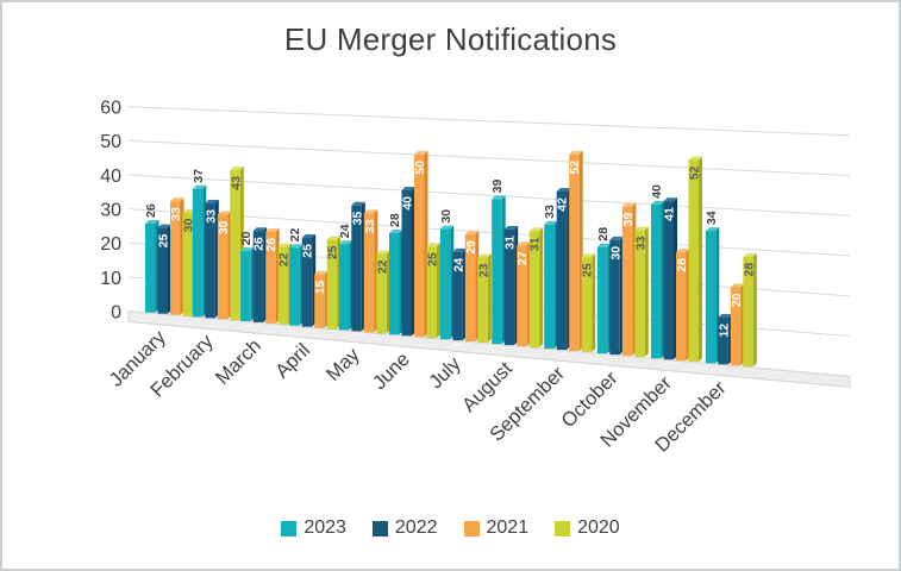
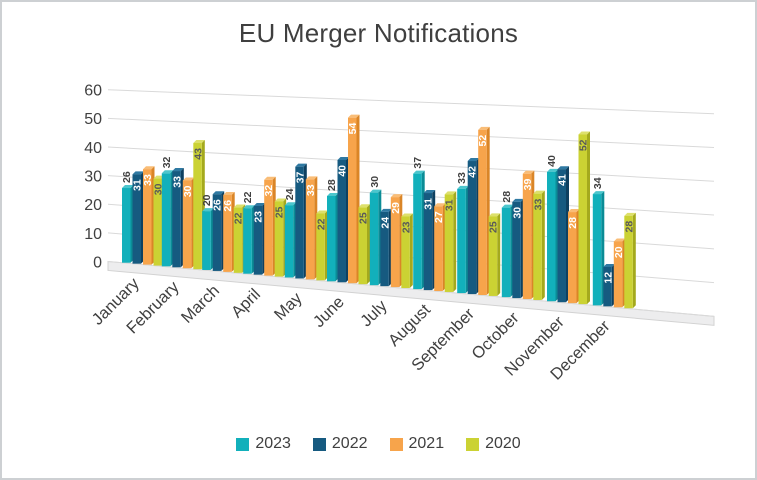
2022/January: 25 -> 31
2023/February: 37 -> 32
2022/April: 25 -> 23
2021/April: 15 -> 32
2022/May: 35 -> 37
2021/June: 50 -> 54
2023/August: 39 -> 37
